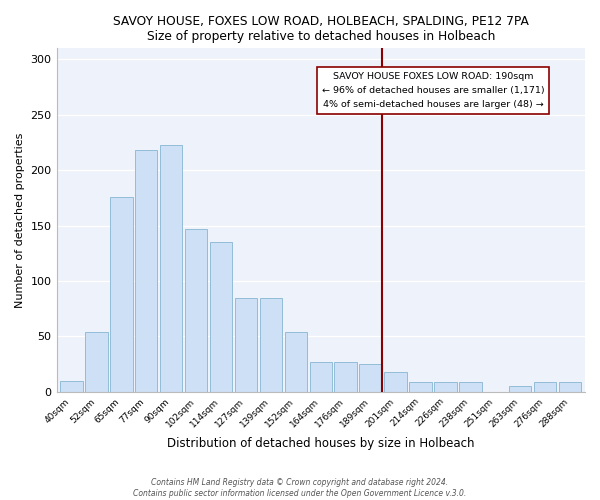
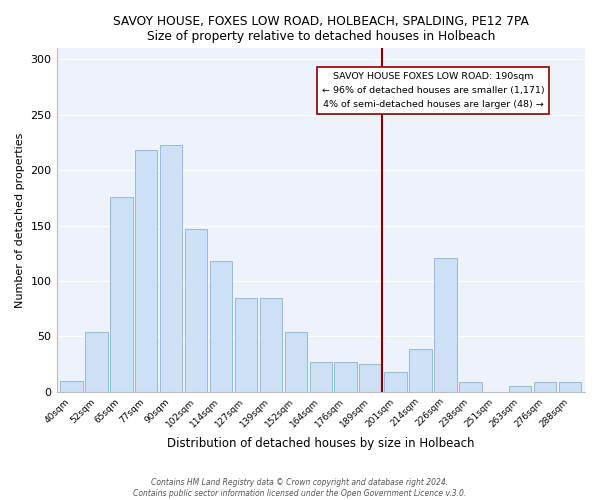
114sqm: 135 -> 118
214sqm: 9 -> 39
226sqm: 9 -> 121
